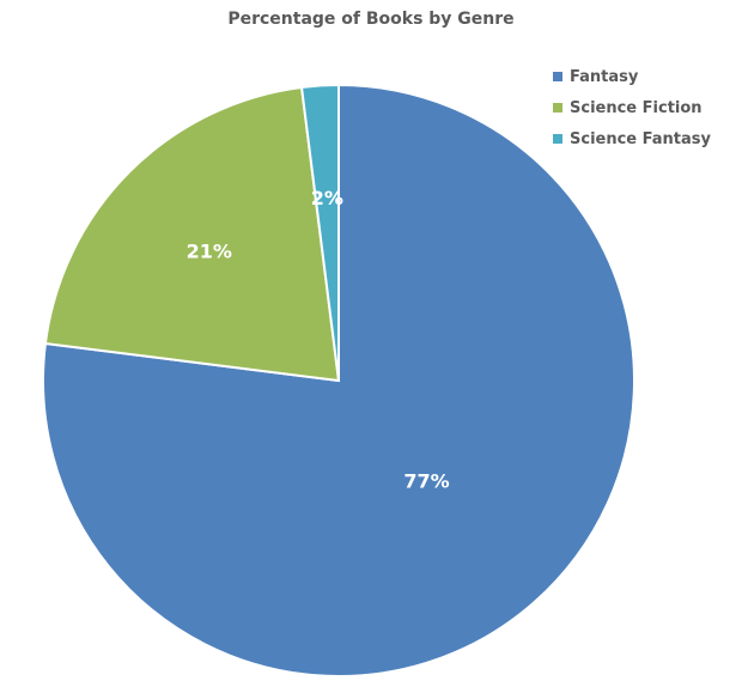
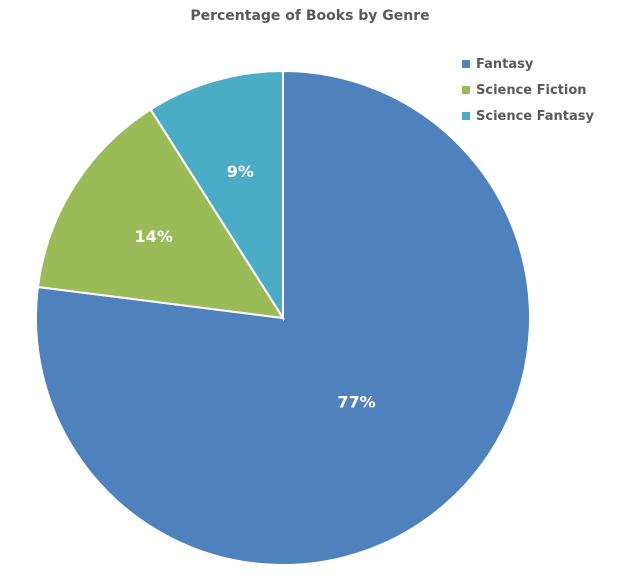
Science Fiction: 21% -> 14%
Science Fantasy: 2% -> 9%
